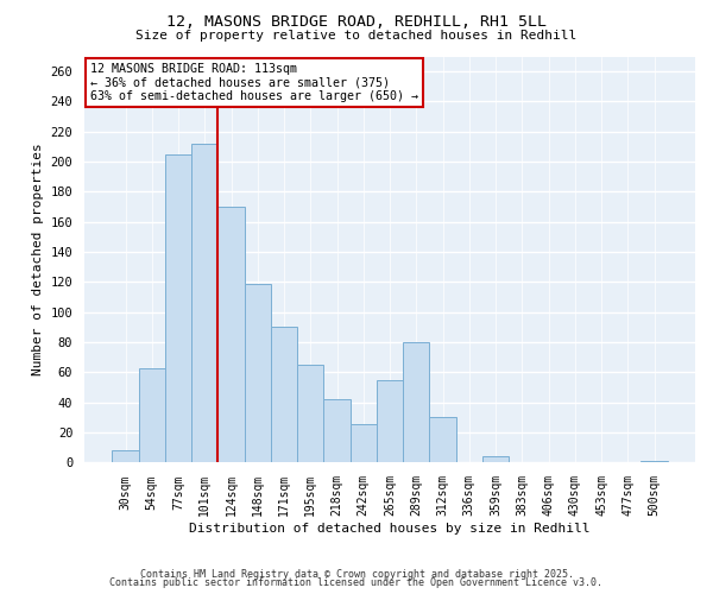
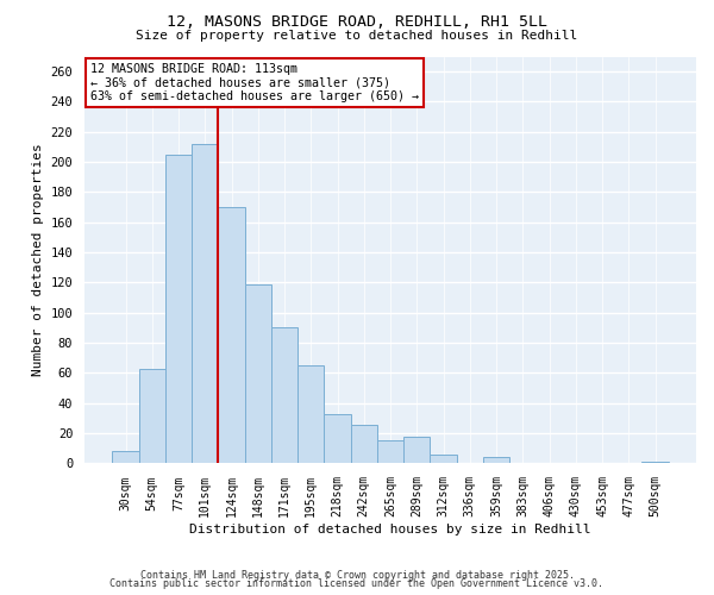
218sqm: 42 -> 33
265sqm: 55 -> 15
289sqm: 80 -> 18
312sqm: 30 -> 6
